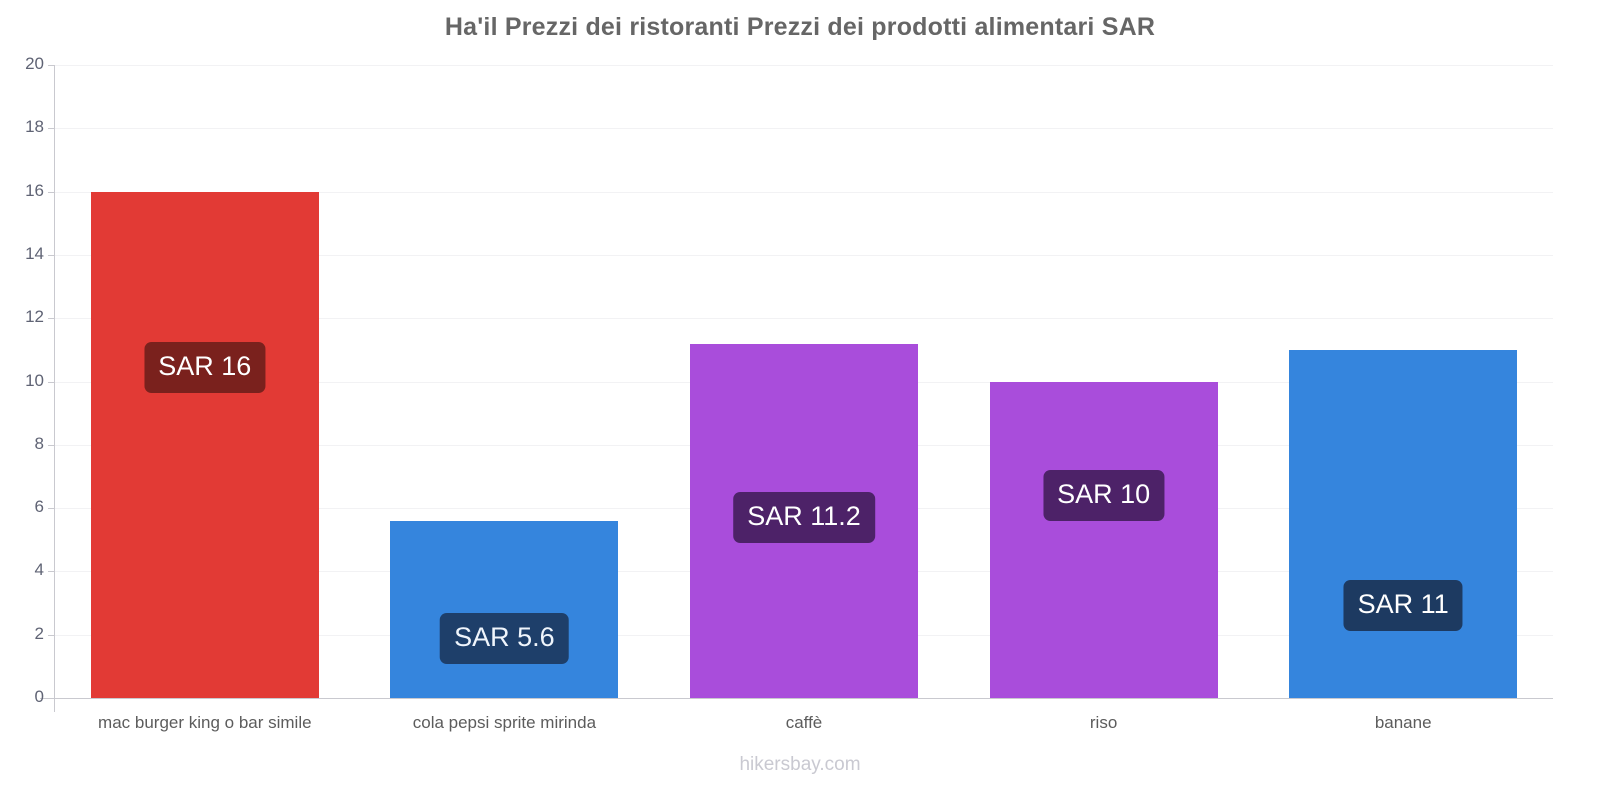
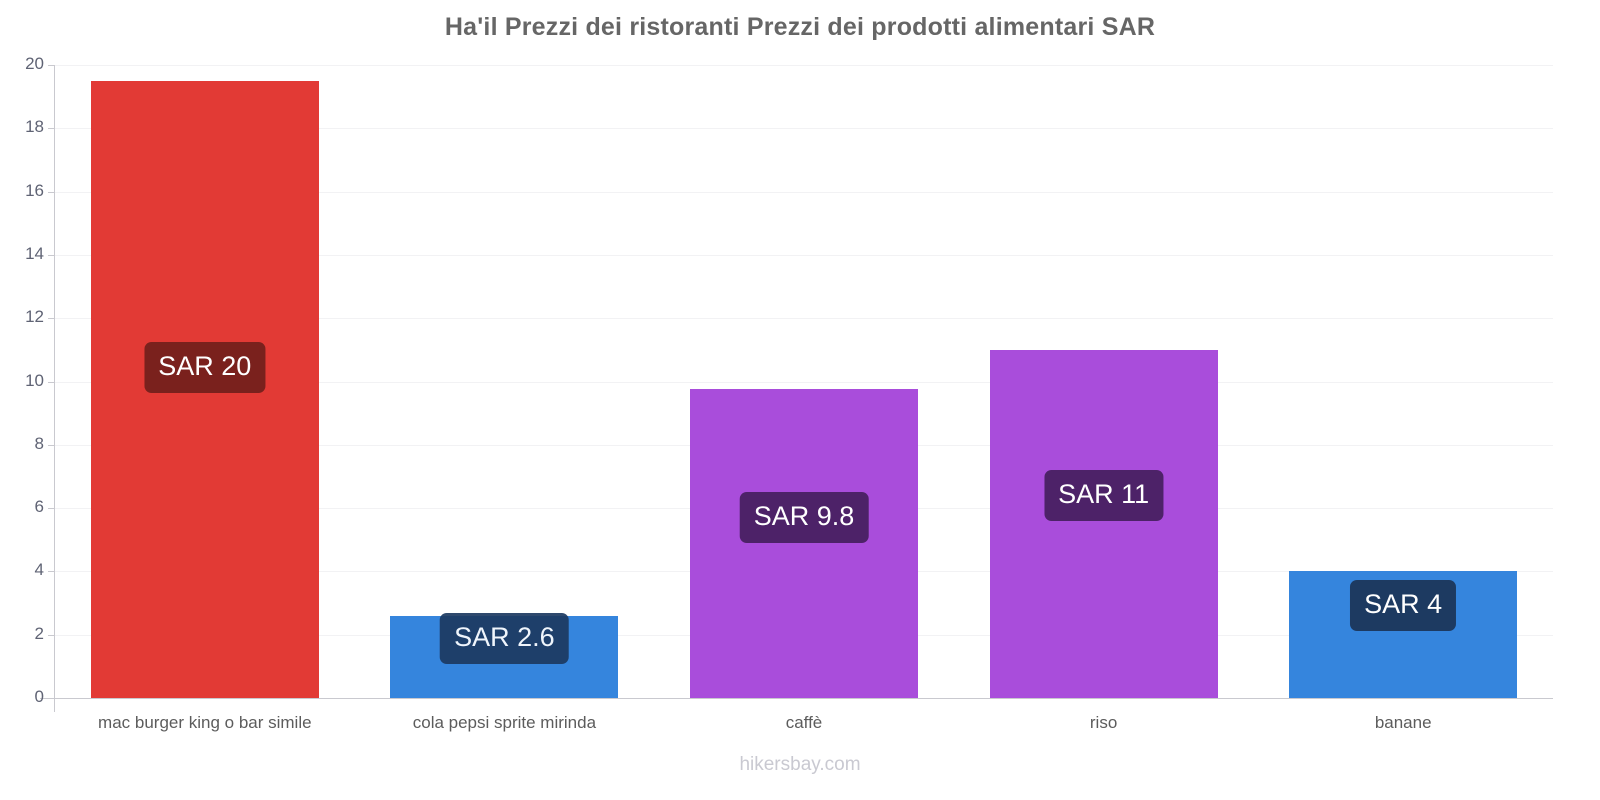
mac burger king o bar simile: 16 -> 20
cola pepsi sprite mirinda: 5.6 -> 2.6
caffè: 11.2 -> 9.8
riso: 10 -> 11
banane: 11 -> 4
